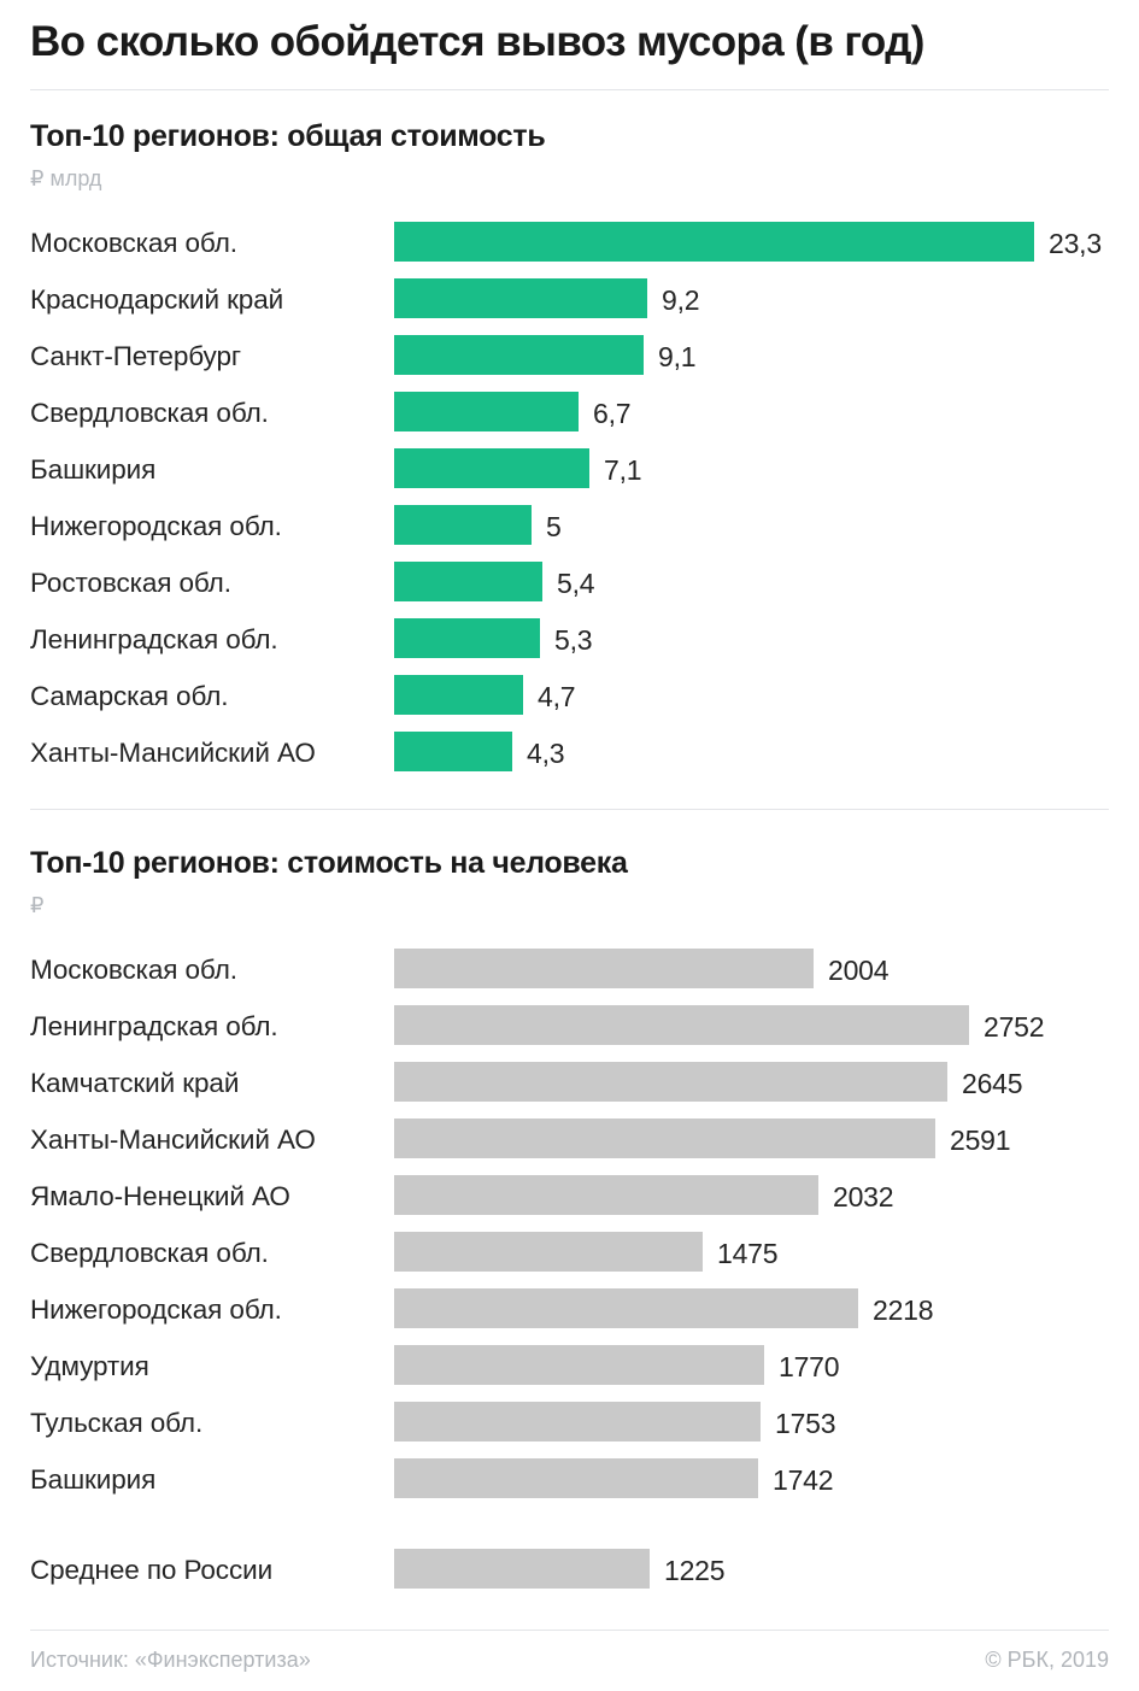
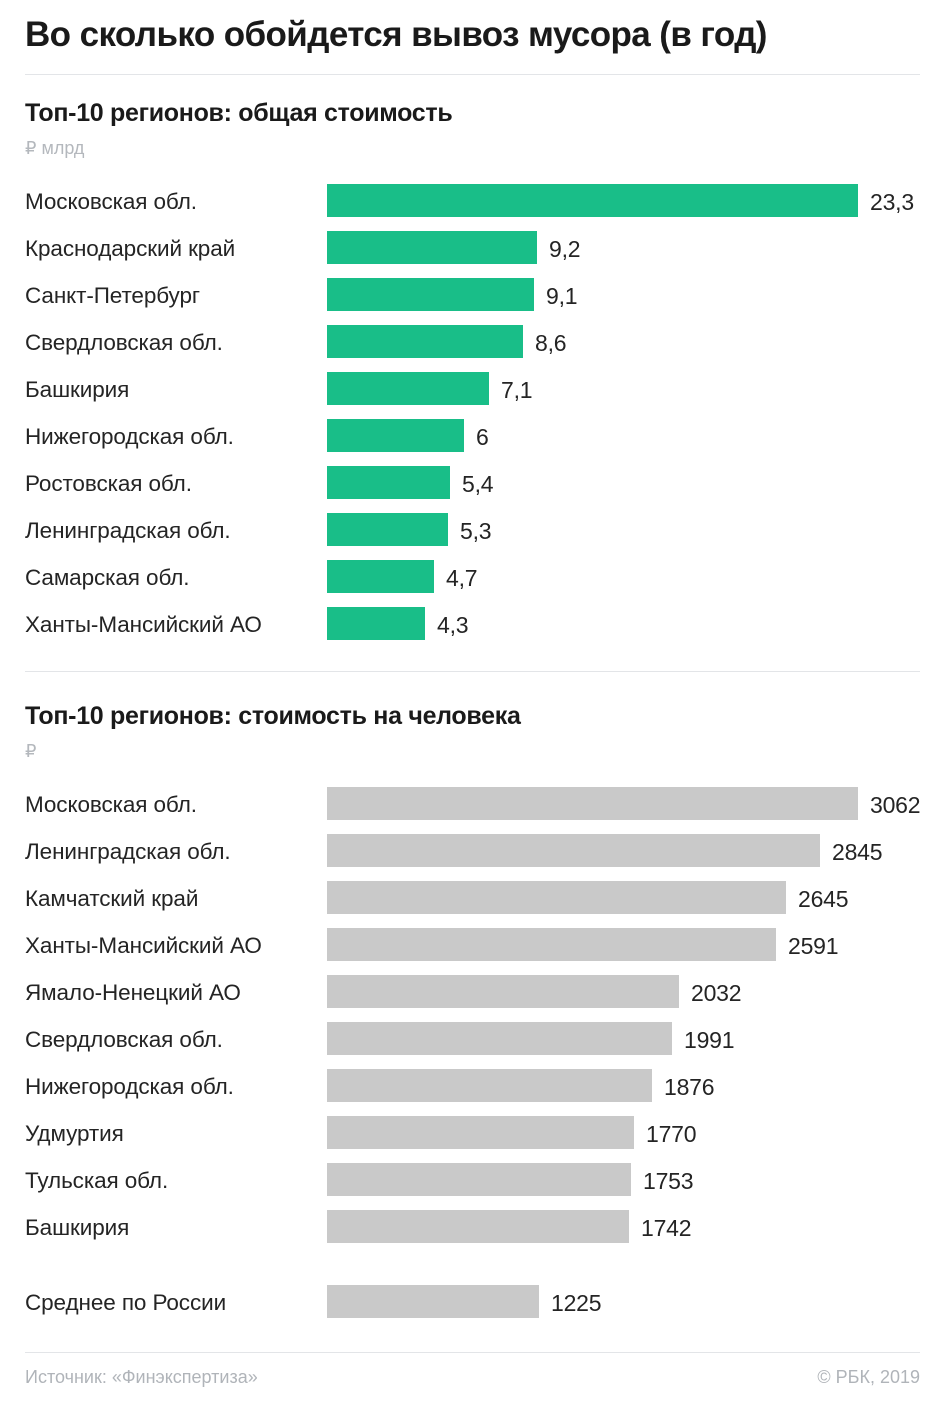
Топ-10 регионов: общая стоимость/Свердловская обл.: 6,7 -> 8,6
Топ-10 регионов: общая стоимость/Нижегородская обл.: 5 -> 6
Топ-10 регионов: стоимость на человека/Московская обл.: 2004 -> 3062
Топ-10 регионов: стоимость на человека/Ленинградская обл.: 2752 -> 2845
Топ-10 регионов: стоимость на человека/Свердловская обл.: 1475 -> 1991
Топ-10 регионов: стоимость на человека/Нижегородская обл.: 2218 -> 1876
